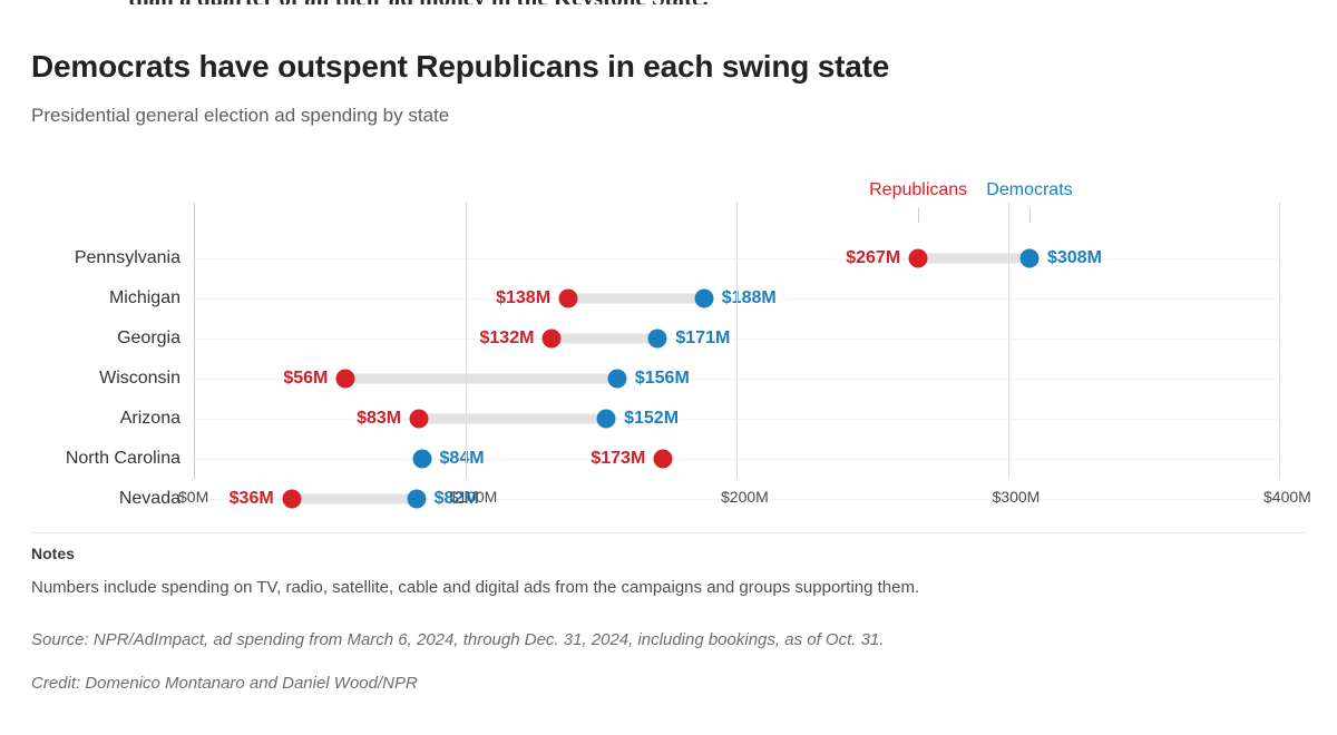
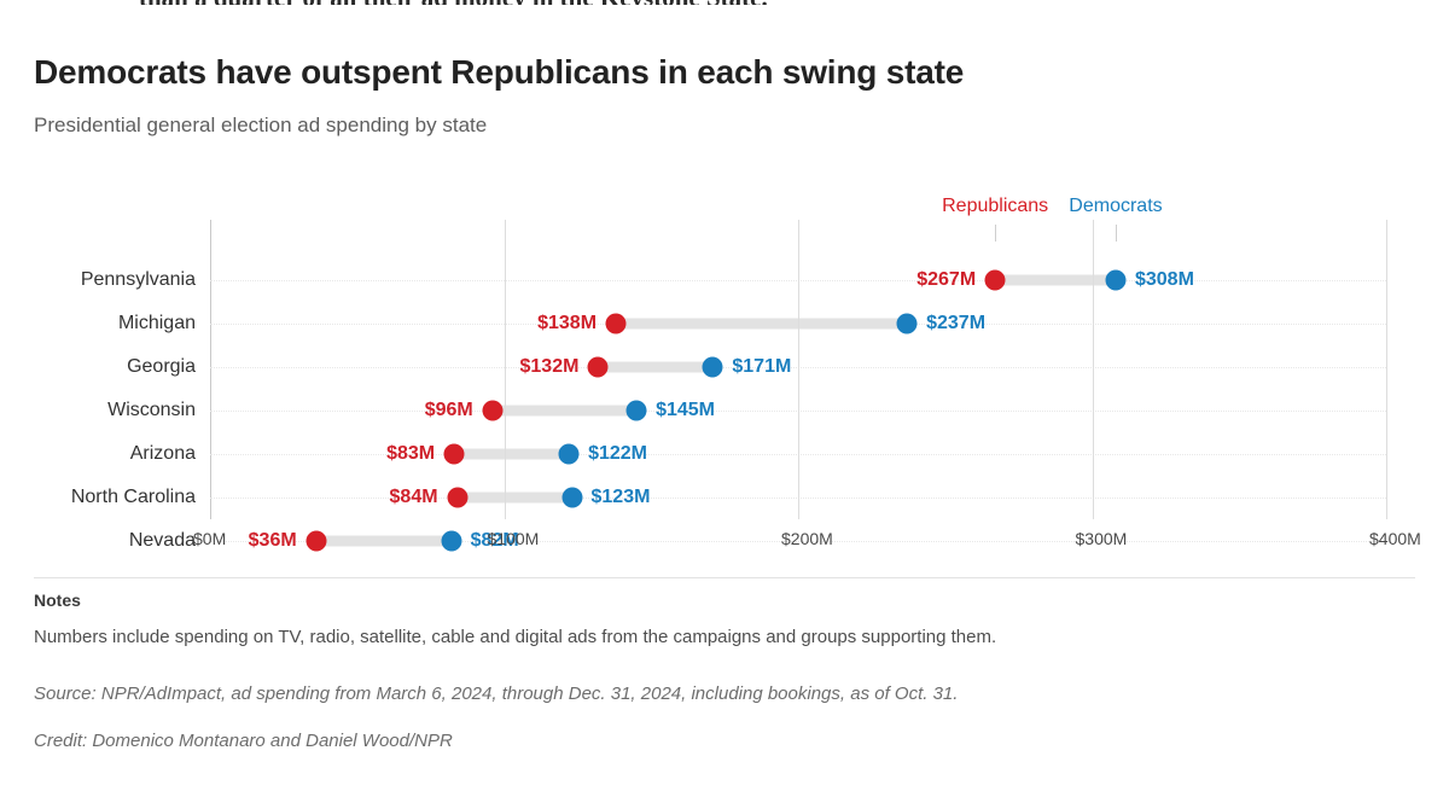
Democrats/Michigan: $188M -> $237M
Republicans/Wisconsin: $56M -> $96M
Democrats/Wisconsin: $156M -> $145M
Democrats/Arizona: $152M -> $122M
Republicans/North Carolina: $173M -> $84M
Democrats/North Carolina: $84M -> $123M
